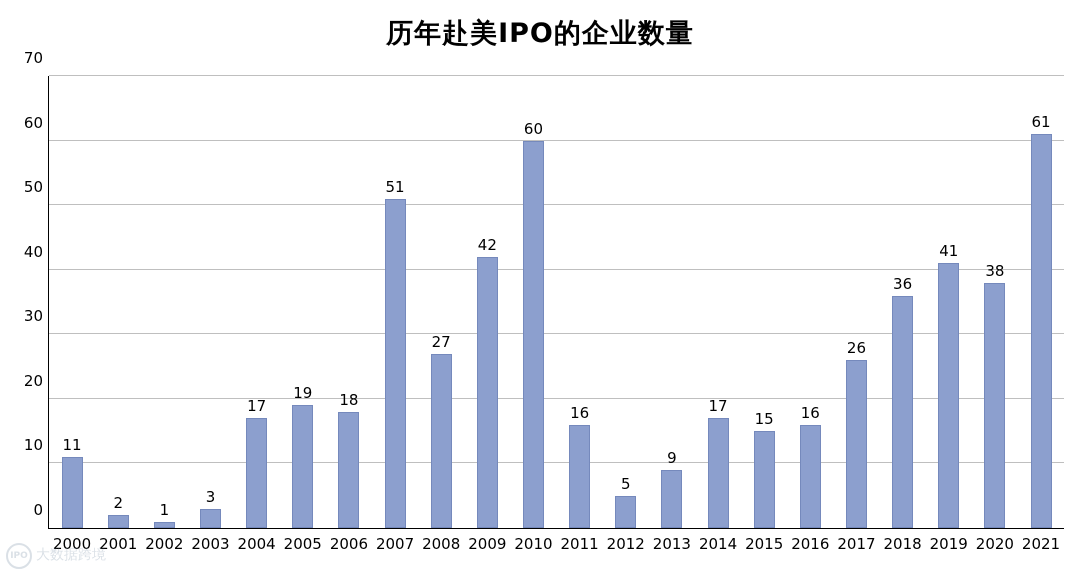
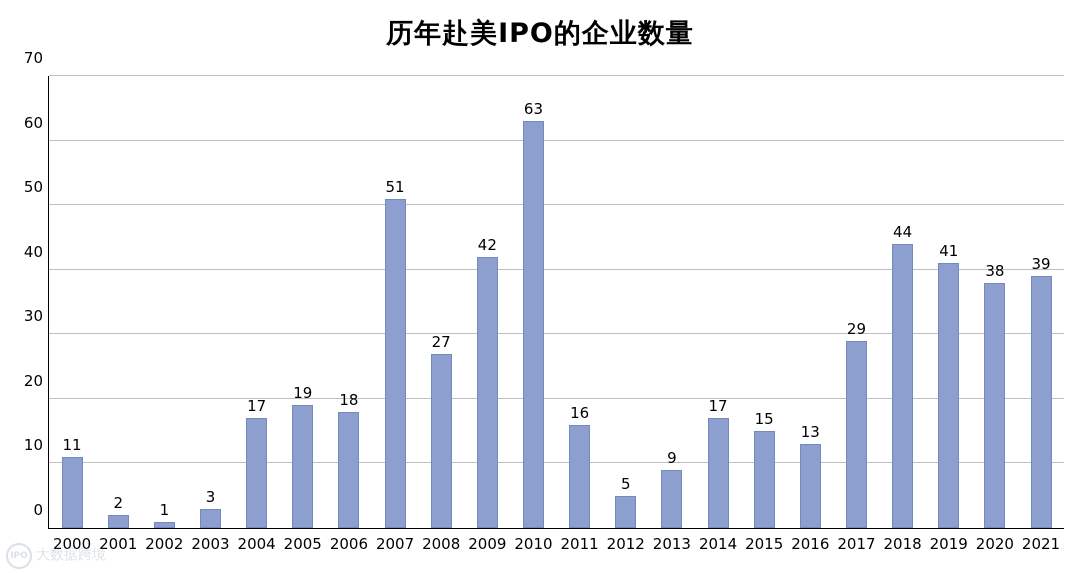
2010: 60 -> 63
2016: 16 -> 13
2017: 26 -> 29
2018: 36 -> 44
2021: 61 -> 39
